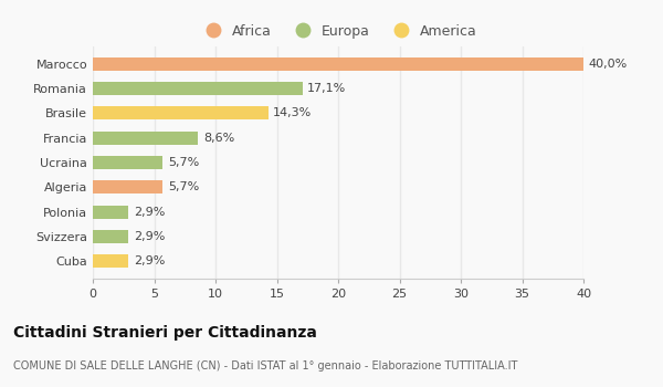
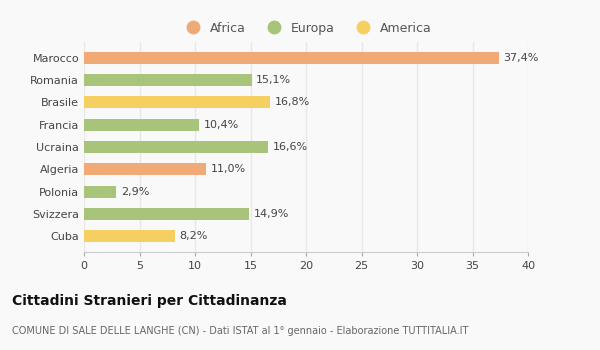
Marocco: 40,0% -> 37,4%
Romania: 17,1% -> 15,1%
Brasile: 14,3% -> 16,8%
Francia: 8,6% -> 10,4%
Ucraina: 5,7% -> 16,6%
Algeria: 5,7% -> 11,0%
Svizzera: 2,9% -> 14,9%
Cuba: 2,9% -> 8,2%
